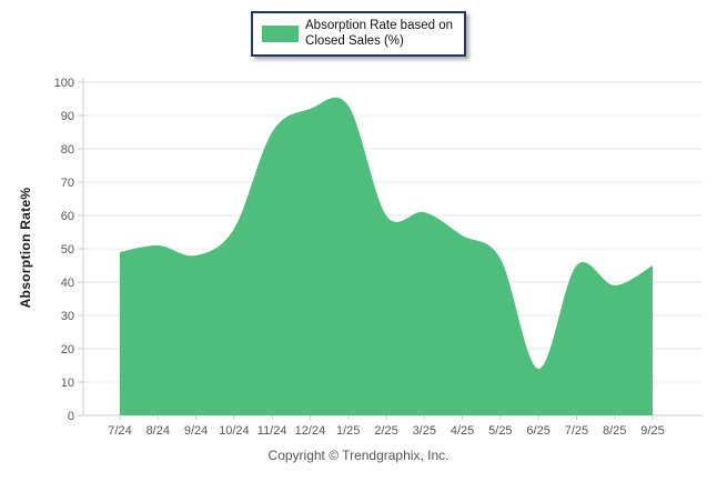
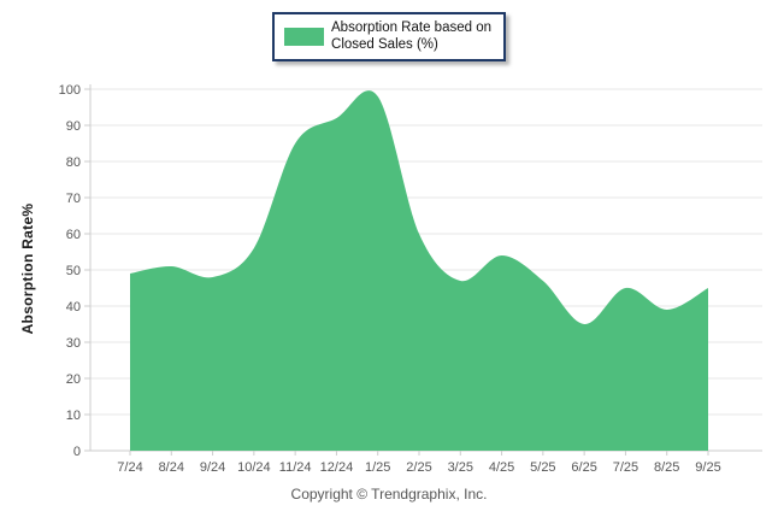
1/25: 93 -> 98
3/25: 61 -> 47
6/25: 14 -> 35
